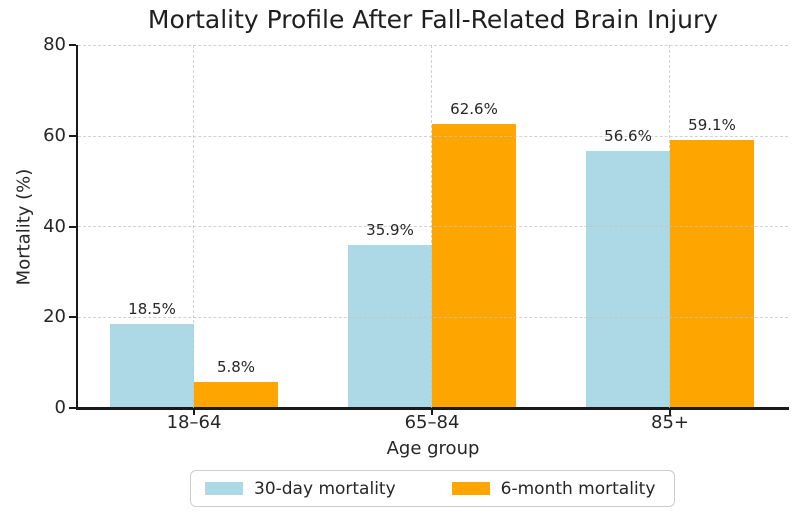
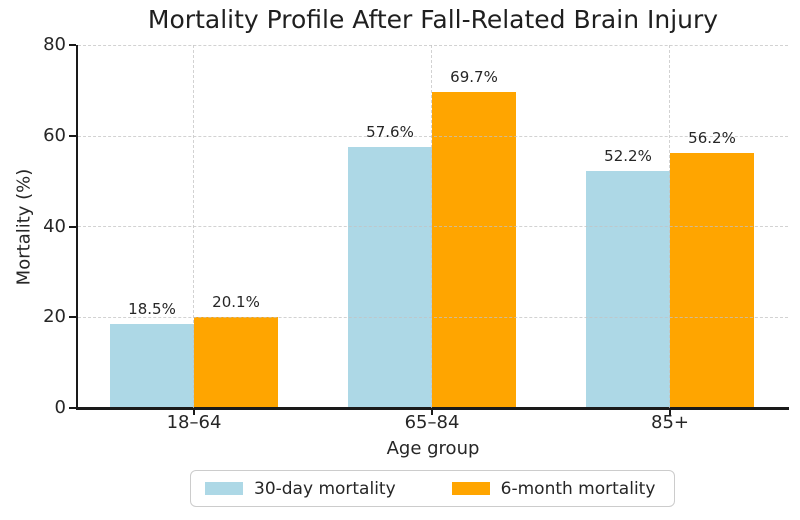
6-month mortality/18–64: 5.8% -> 20.1%
30-day mortality/65–84: 35.9% -> 57.6%
6-month mortality/65–84: 62.6% -> 69.7%
30-day mortality/85+: 56.6% -> 52.2%
6-month mortality/85+: 59.1% -> 56.2%
